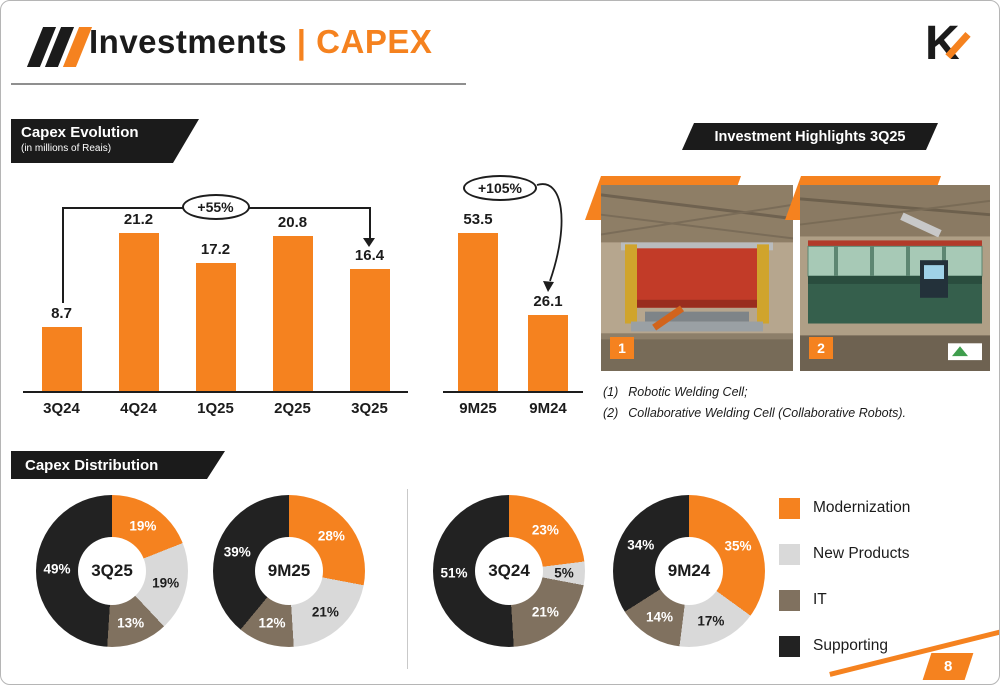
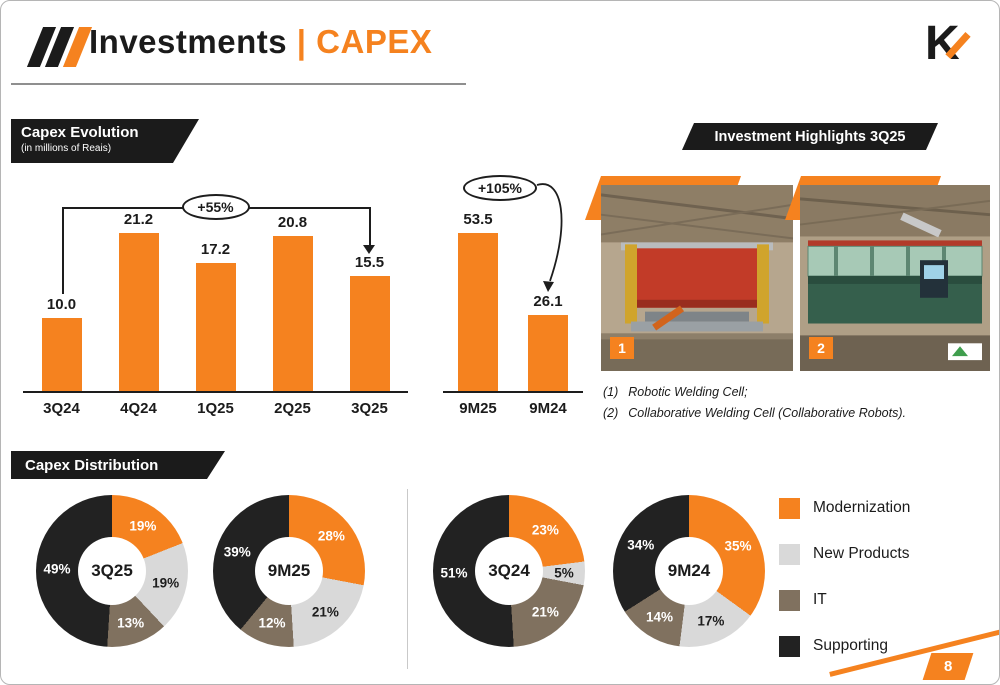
Capex Evolution (in millions of Reais)/3Q24: 8.7 -> 10.0
Capex Evolution (in millions of Reais)/3Q25: 16.4 -> 15.5
